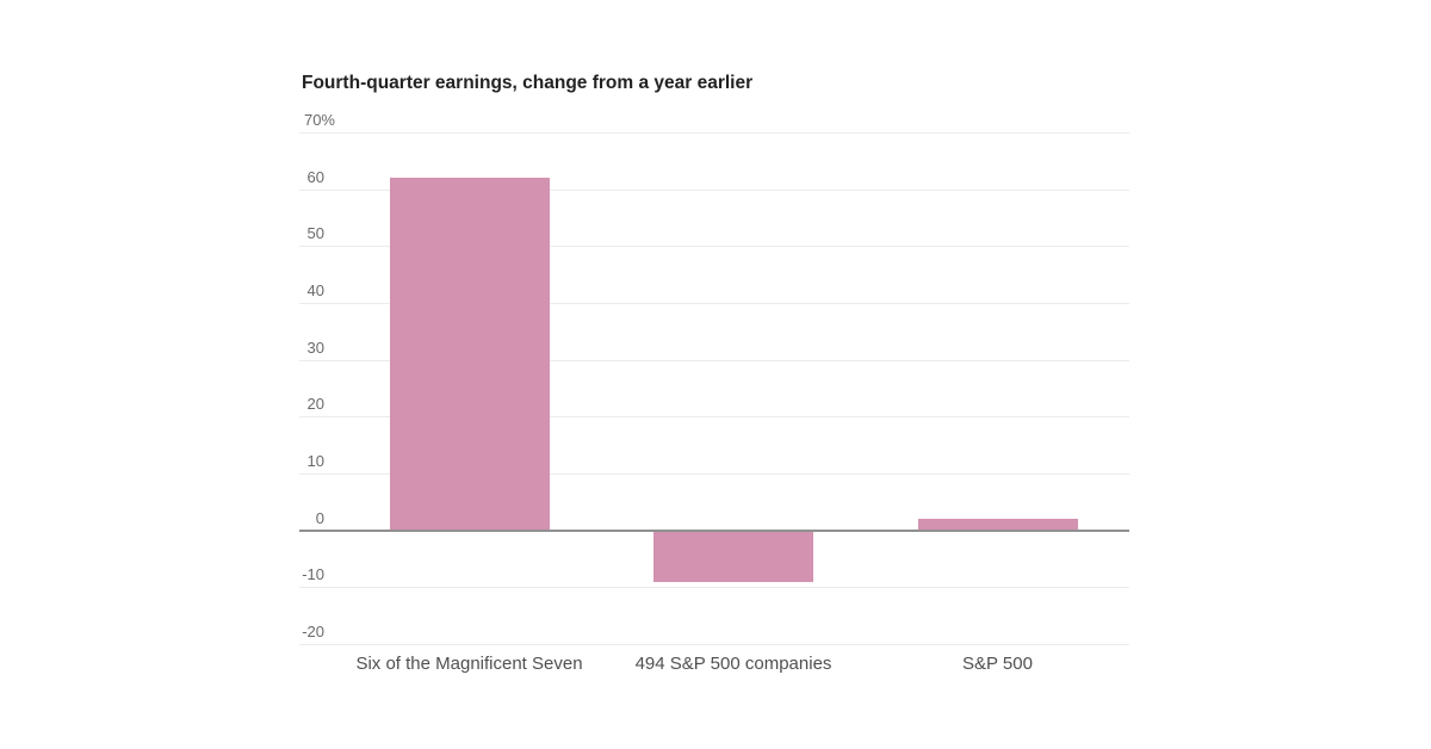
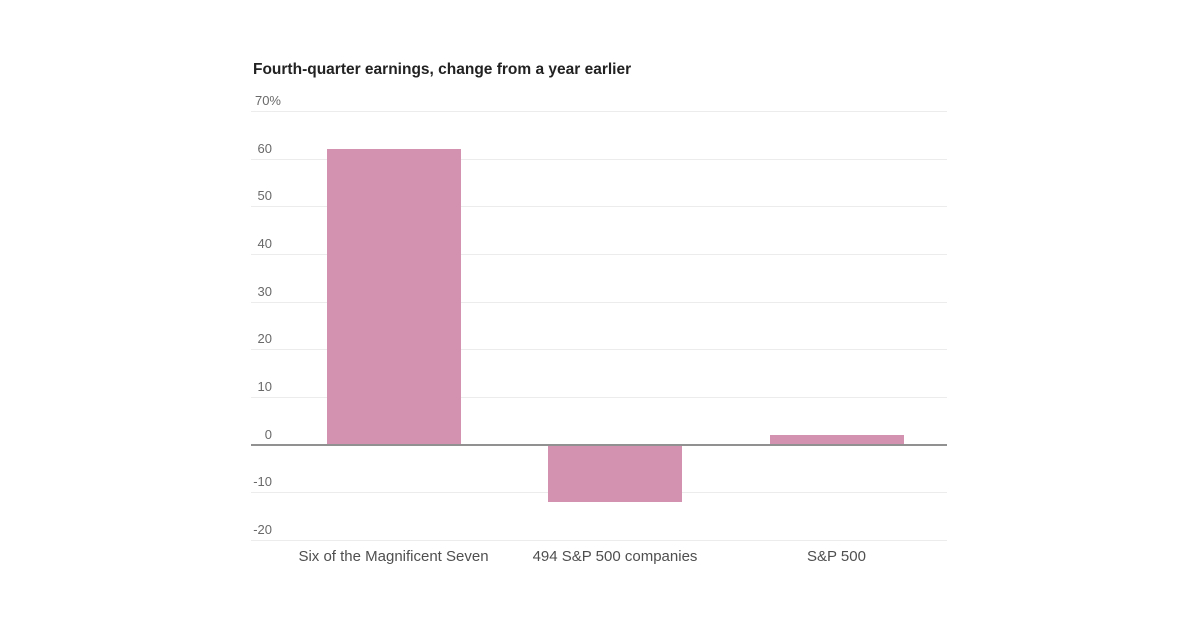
494 S&P 500 companies: -9 -> -12
